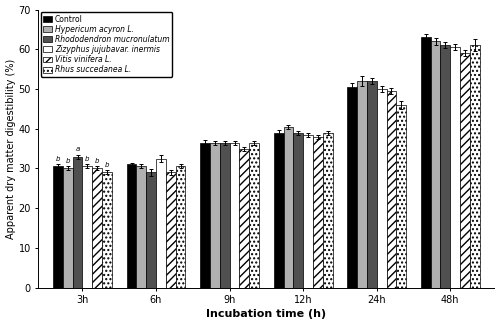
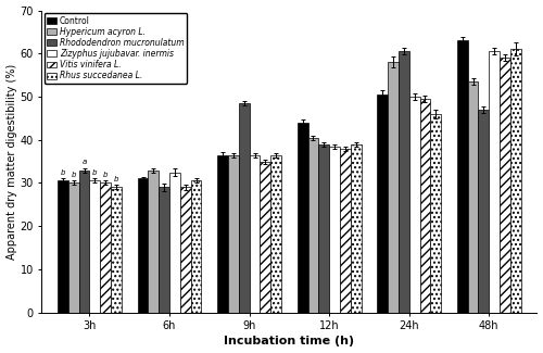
Hypericum acyron L./6h: 30.5 -> 33.0
Rhododendron mucronulatum/9h: 36.5 -> 48.5
Control/12h: 39.0 -> 44.0
Hypericum acyron L./24h: 52.0 -> 58.0
Rhododendron mucronulatum/24h: 52.0 -> 60.5
Hypericum acyron L./48h: 62.0 -> 53.5
Rhododendron mucronulatum/48h: 61.0 -> 47.0
